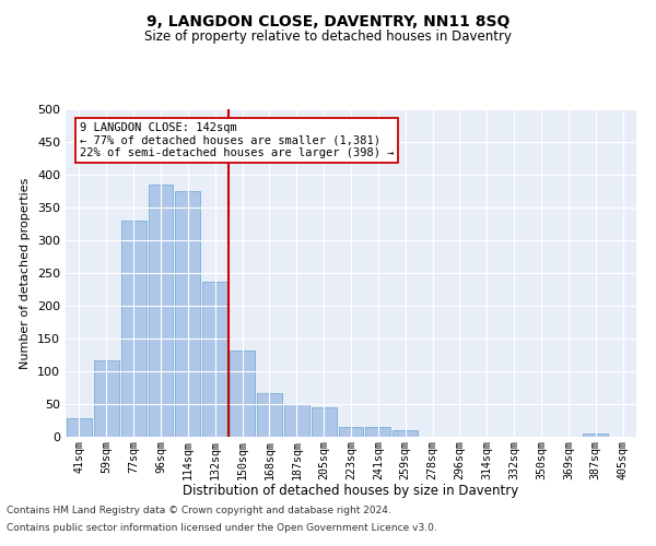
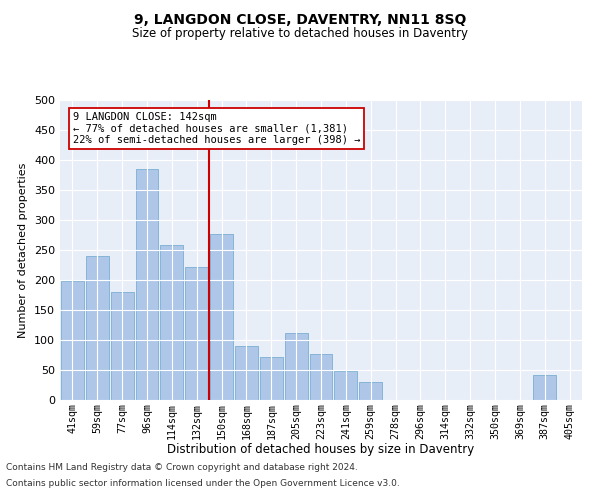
41sqm: 29 -> 198
59sqm: 116 -> 240
77sqm: 330 -> 180
114sqm: 375 -> 258
132sqm: 237 -> 222
150sqm: 132 -> 276
168sqm: 67 -> 90
187sqm: 50 -> 72
205sqm: 45 -> 112
223sqm: 15 -> 76
241sqm: 15 -> 48
259sqm: 10 -> 30
387sqm: 5 -> 42
